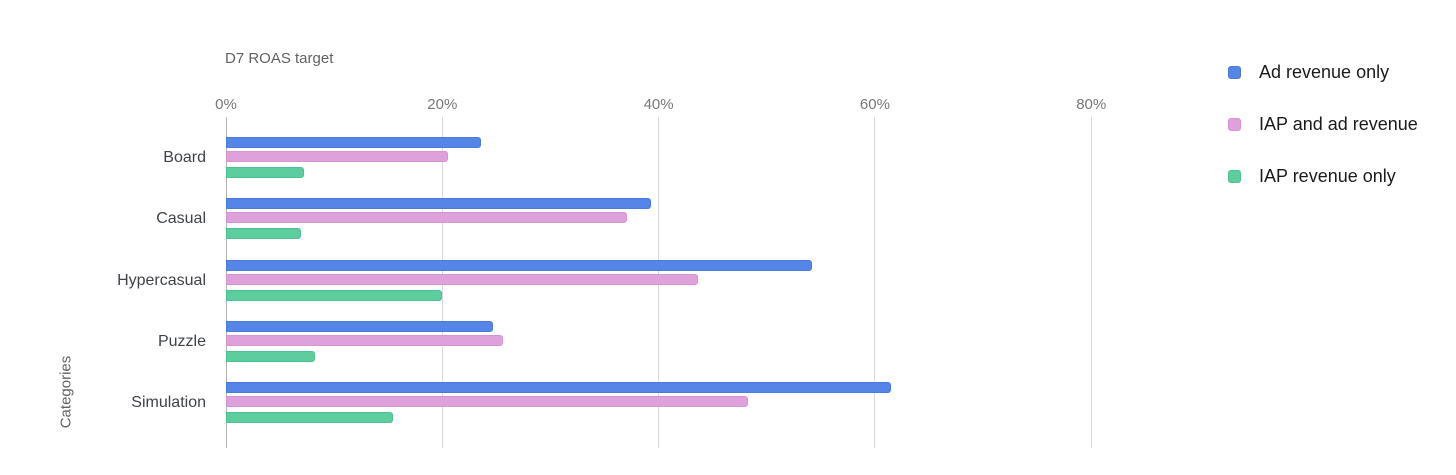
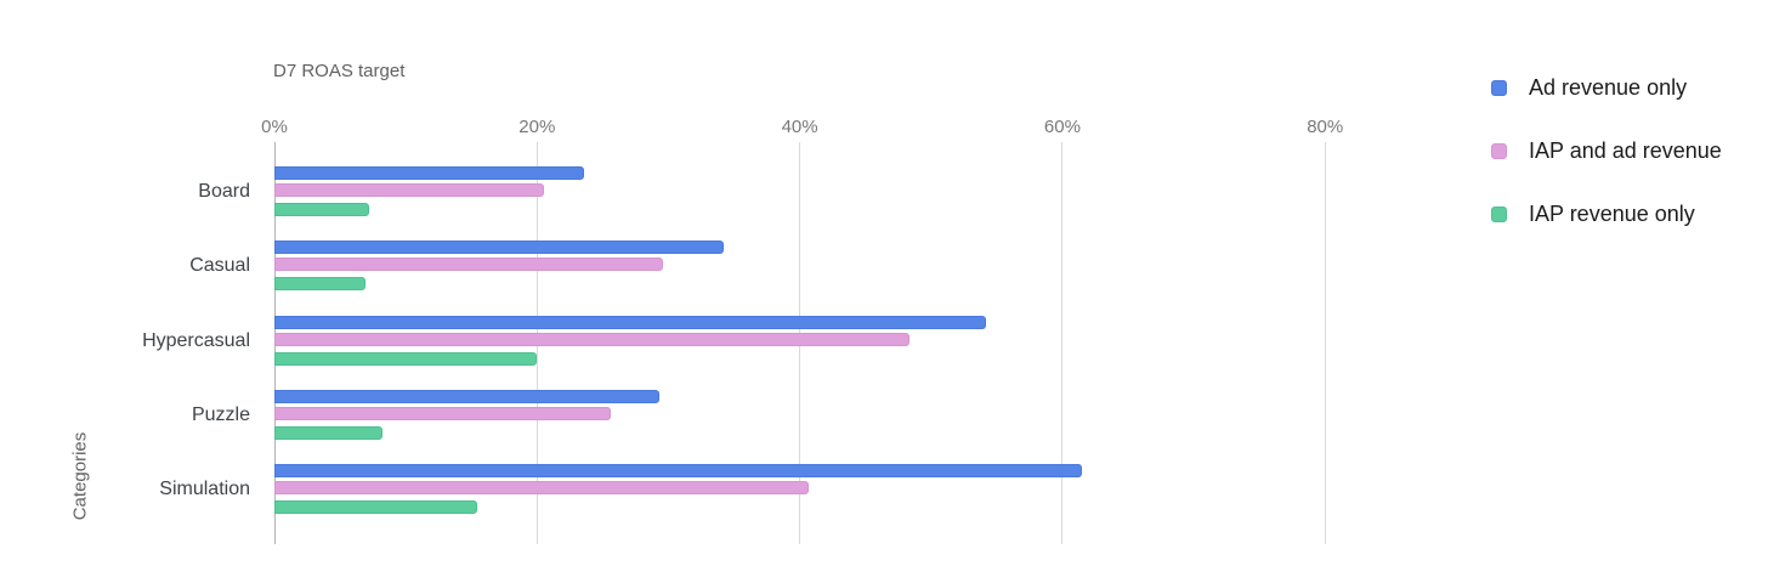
Ad revenue only/Casual: 39.3% -> 34.2%
IAP and ad revenue/Casual: 37.1% -> 29.6%
IAP and ad revenue/Hypercasual: 43.6% -> 48.4%
Ad revenue only/Puzzle: 24.7% -> 29.3%
IAP and ad revenue/Simulation: 48.3% -> 40.7%
